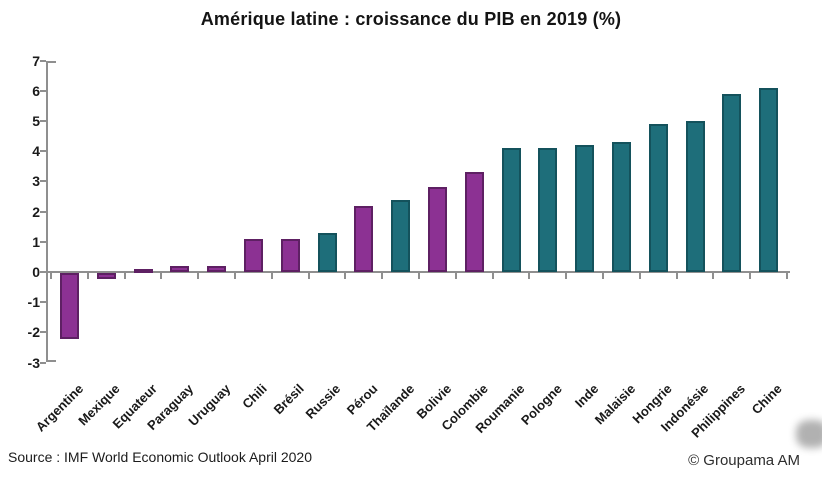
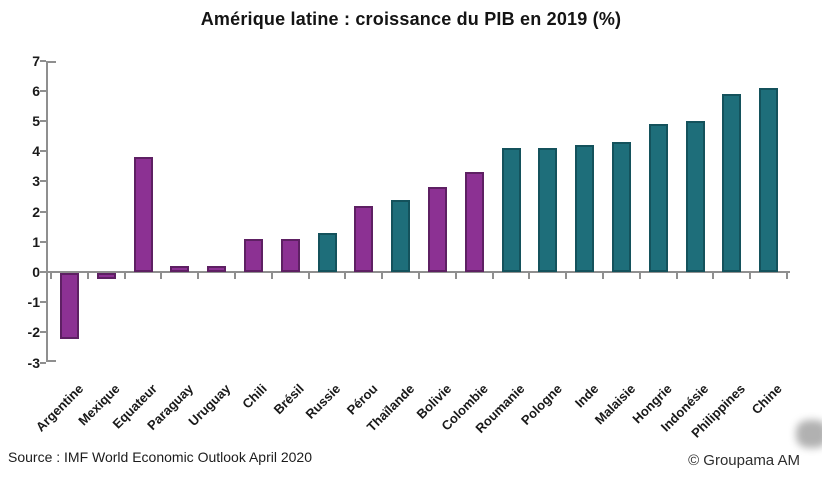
Equateur: 0.1 -> 3.8
